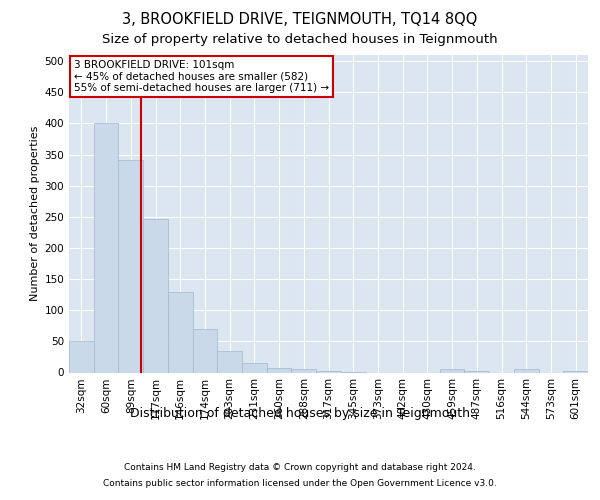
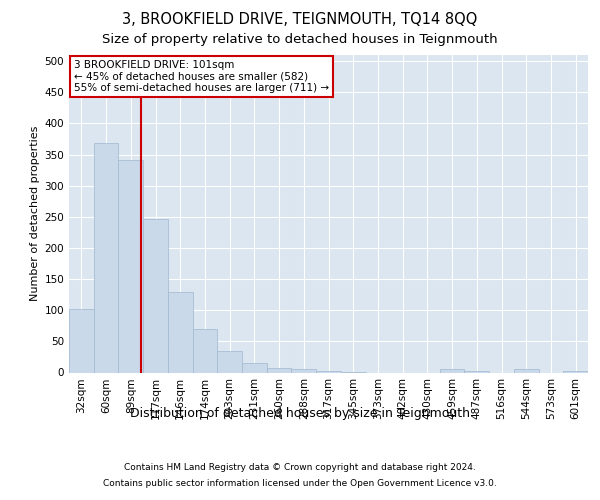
32sqm: 50 -> 102
60sqm: 401 -> 368
